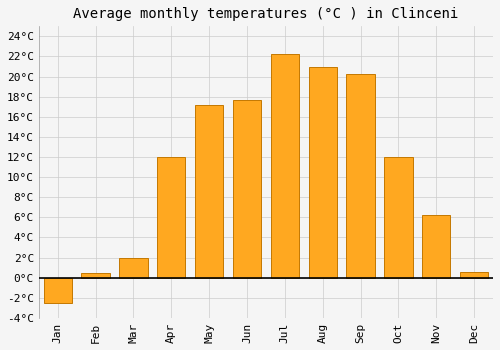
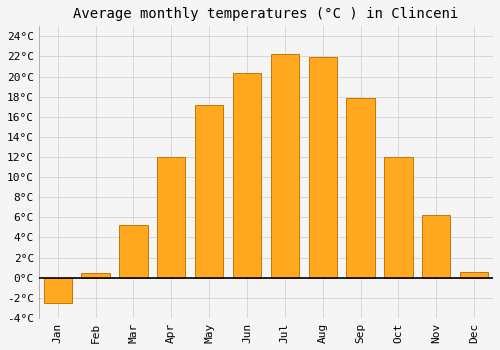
Mar: 2.0°C -> 5.2°C
Jun: 17.7°C -> 20.4°C
Aug: 21.0°C -> 21.9°C
Sep: 20.3°C -> 17.9°C
